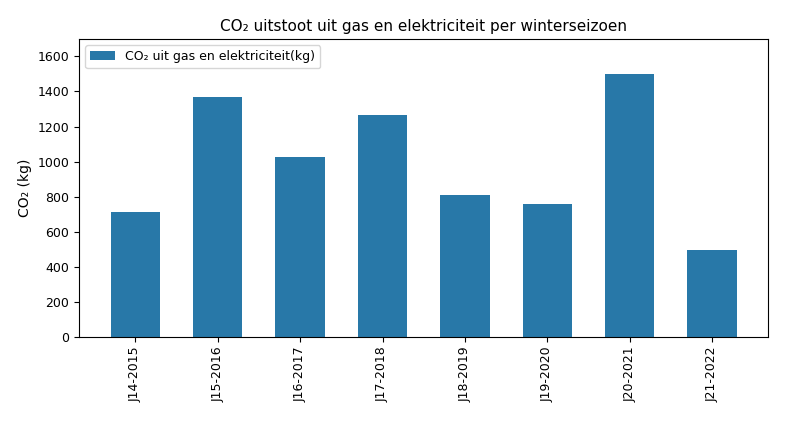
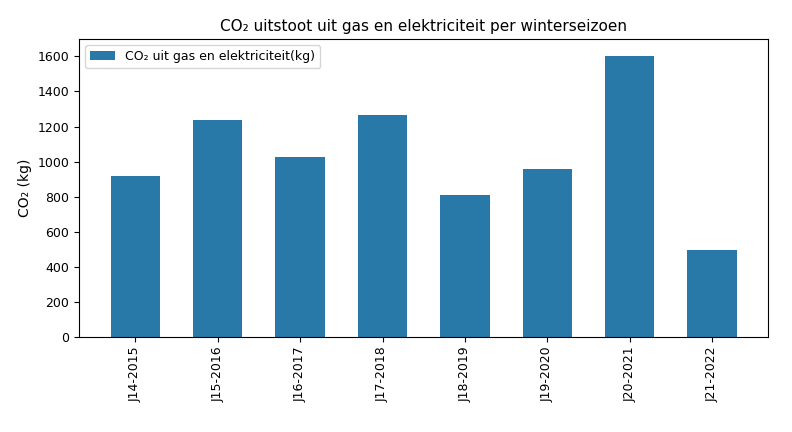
J14-2015: 710 -> 920
J15-2016: 1370 -> 1240
J19-2020: 760 -> 960
J20-2021: 1500 -> 1600
